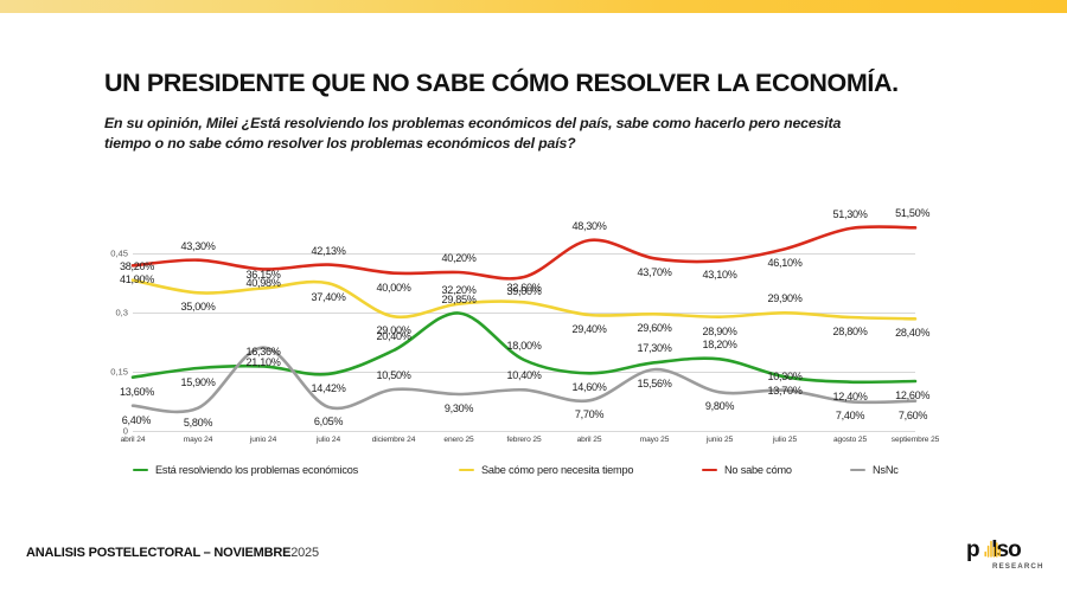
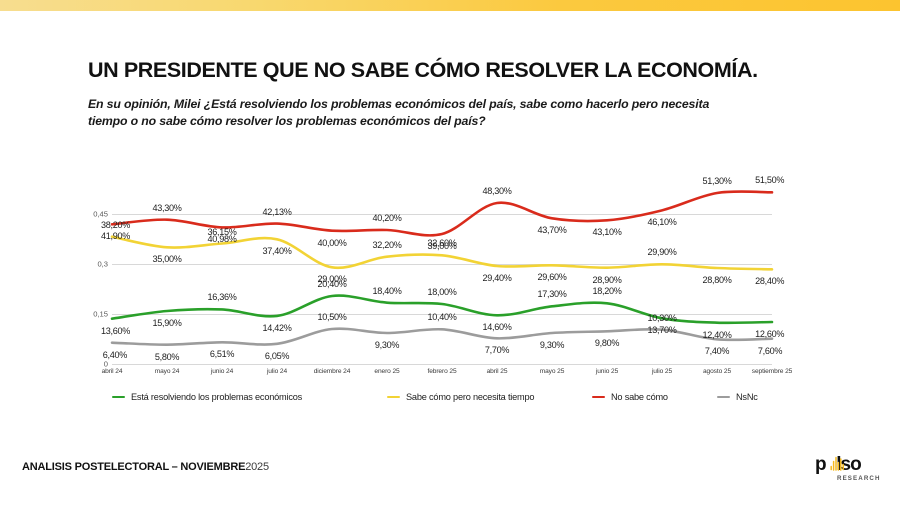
NsNc/junio 24: 21,10% -> 6,51%
Está resolviendo los problemas económicos/enero 25: 29,85% -> 18,40%
NsNc/mayo 25: 15,56% -> 9,30%
